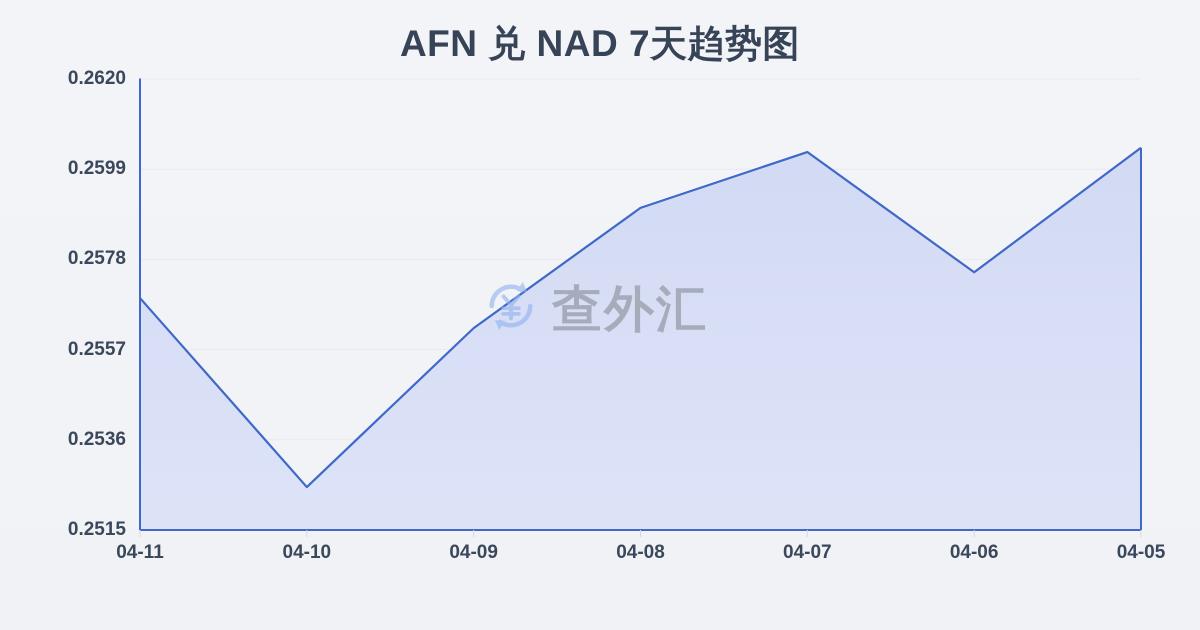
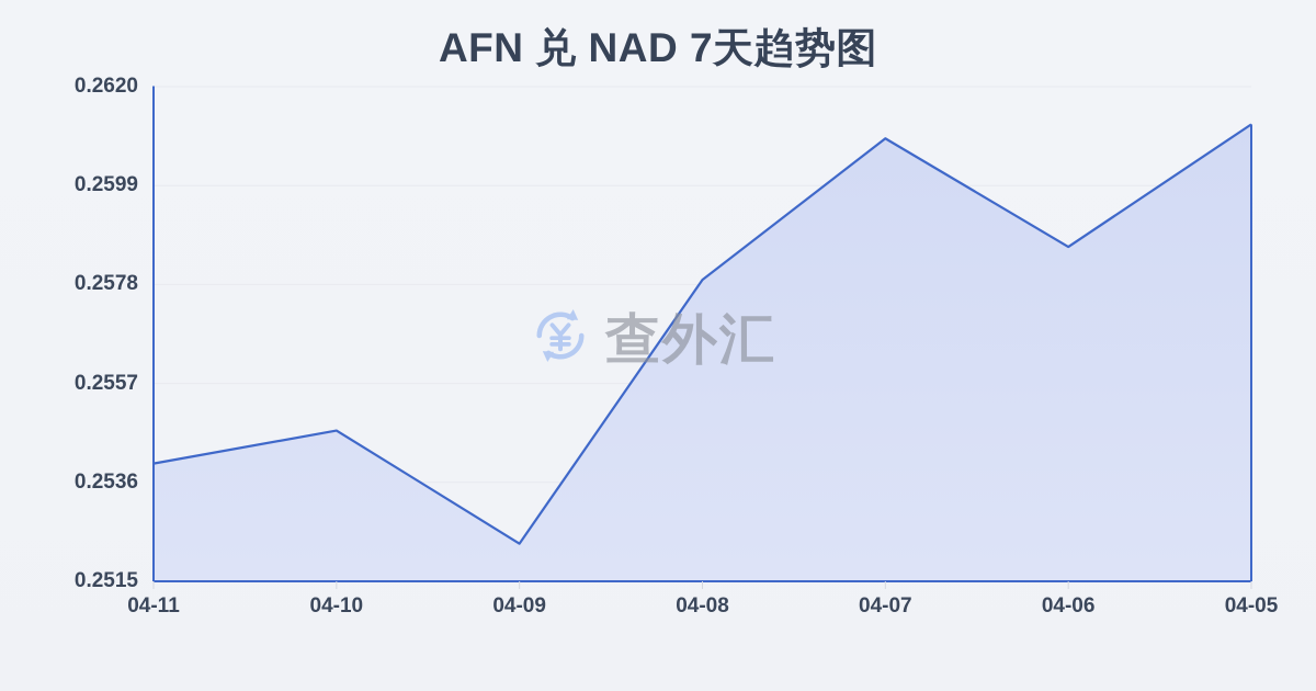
04-11: 0.2569 -> 0.2540
04-10: 0.2525 -> 0.2547
04-09: 0.2562 -> 0.2523
04-08: 0.2590 -> 0.2579
04-07: 0.2603 -> 0.2609
04-06: 0.2575 -> 0.2586
04-05: 0.2604 -> 0.2612
